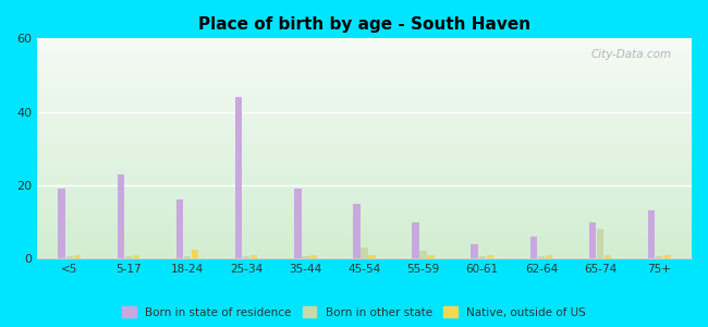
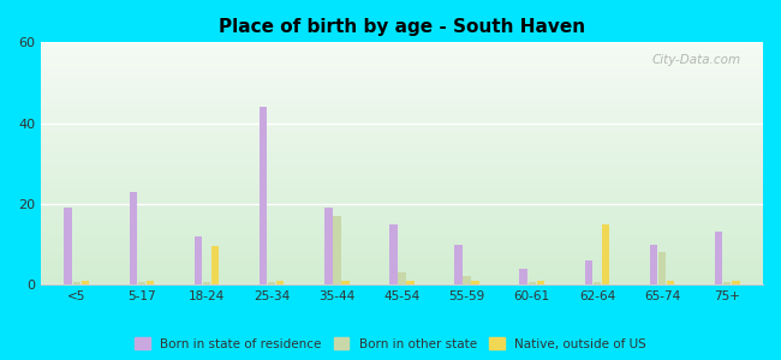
Born in state of residence/18-24: 16 -> 12
Native, outside of US/18-24: 2.5 -> 9.5
Born in other state/35-44: 0.5 -> 17.0
Native, outside of US/62-64: 1.0 -> 15.0
